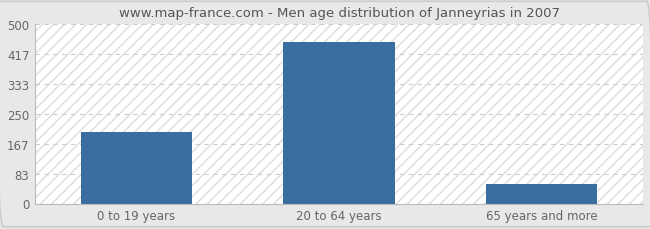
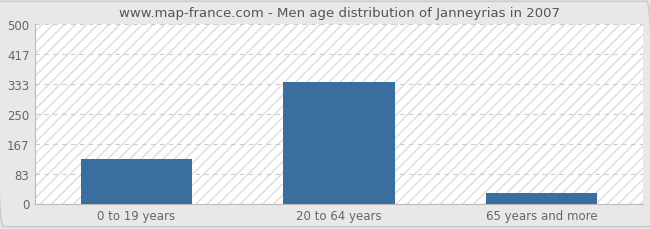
0 to 19 years: 200 -> 125
20 to 64 years: 450 -> 340
65 years and more: 55 -> 30
